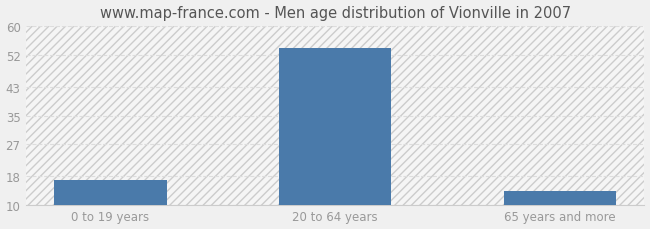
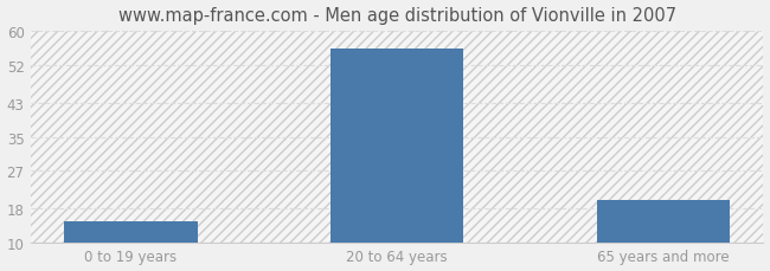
0 to 19 years: 17 -> 15
20 to 64 years: 54 -> 56
65 years and more: 14 -> 20
